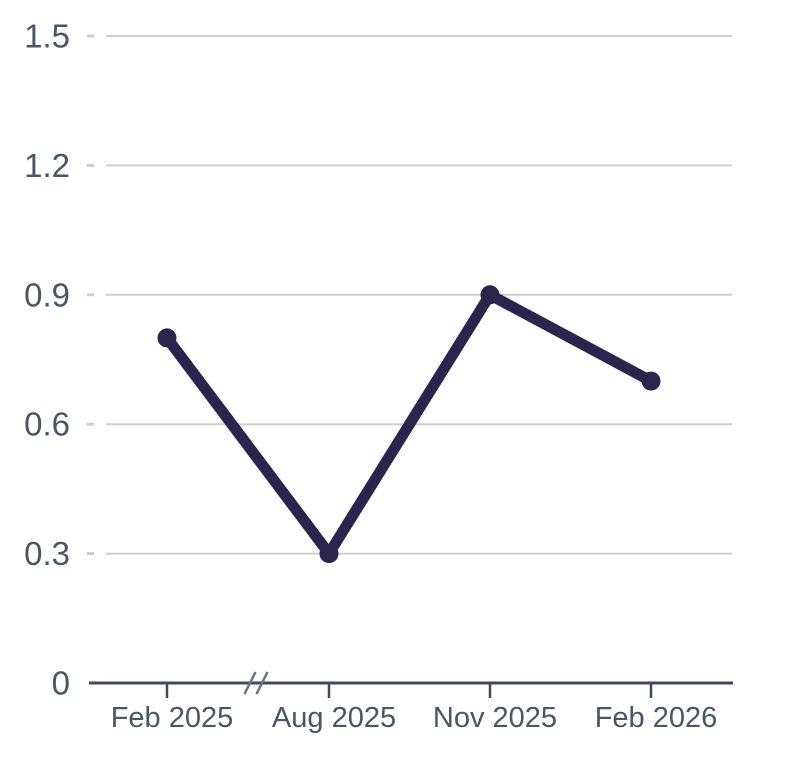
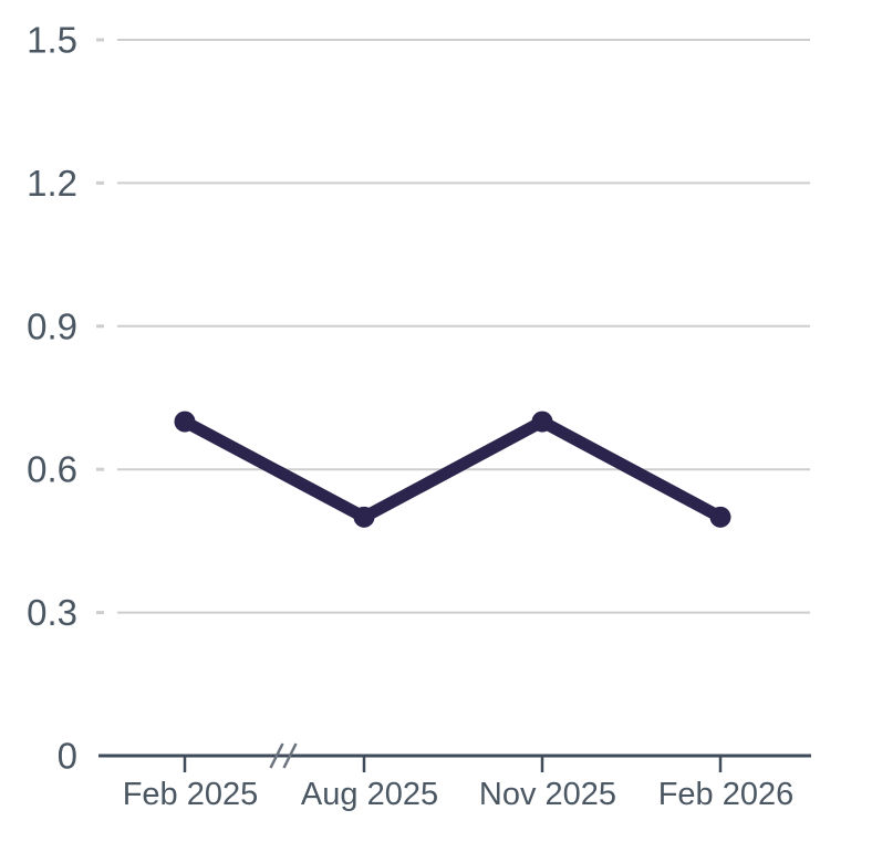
Feb 2025: 0.8 -> 0.7
Aug 2025: 0.3 -> 0.5
Nov 2025: 0.9 -> 0.7
Feb 2026: 0.7 -> 0.5
